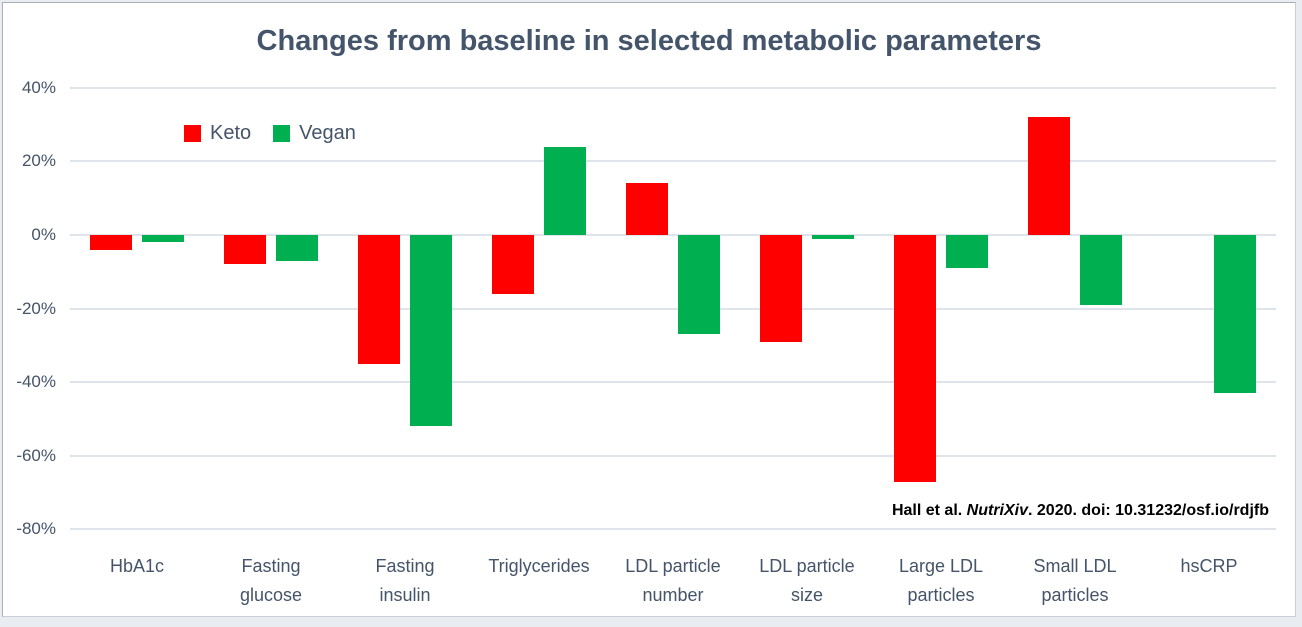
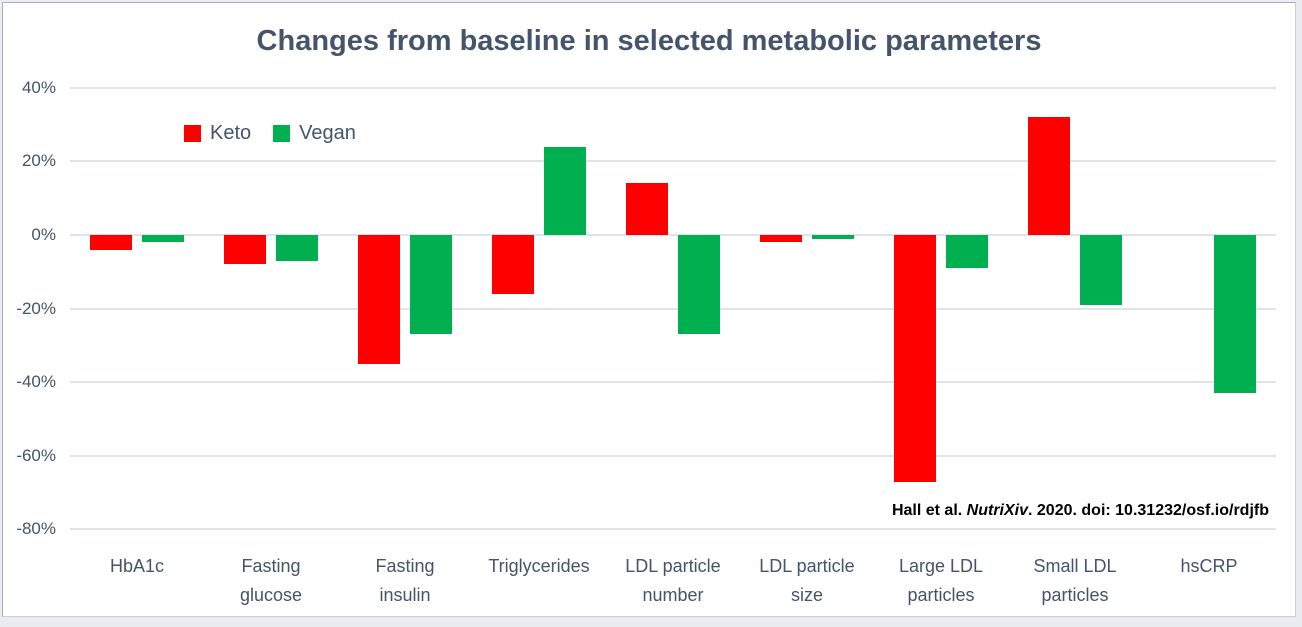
Vegan/Fasting insulin: -52% -> -27%
Keto/LDL particle size: -29% -> -2%
